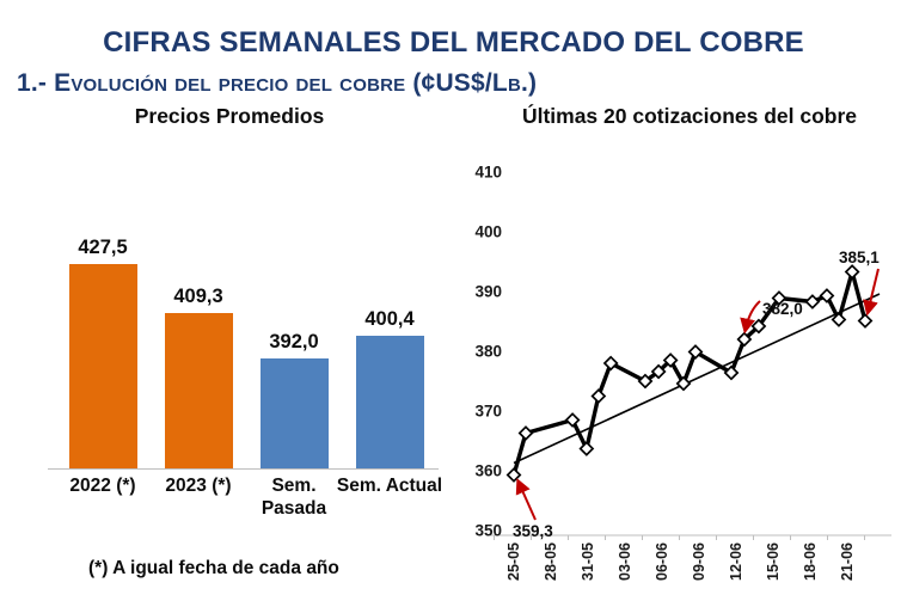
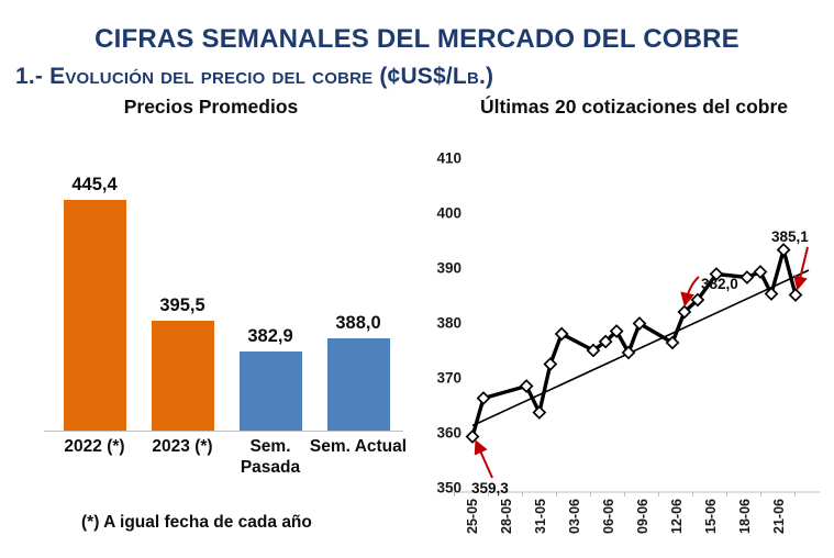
Precios Promedios/2022 (*): 427,5 -> 445,4
Precios Promedios/2023 (*): 409,3 -> 395,5
Precios Promedios/Sem. Pasada: 392,0 -> 382,9
Precios Promedios/Sem. Actual: 400,4 -> 388,0
